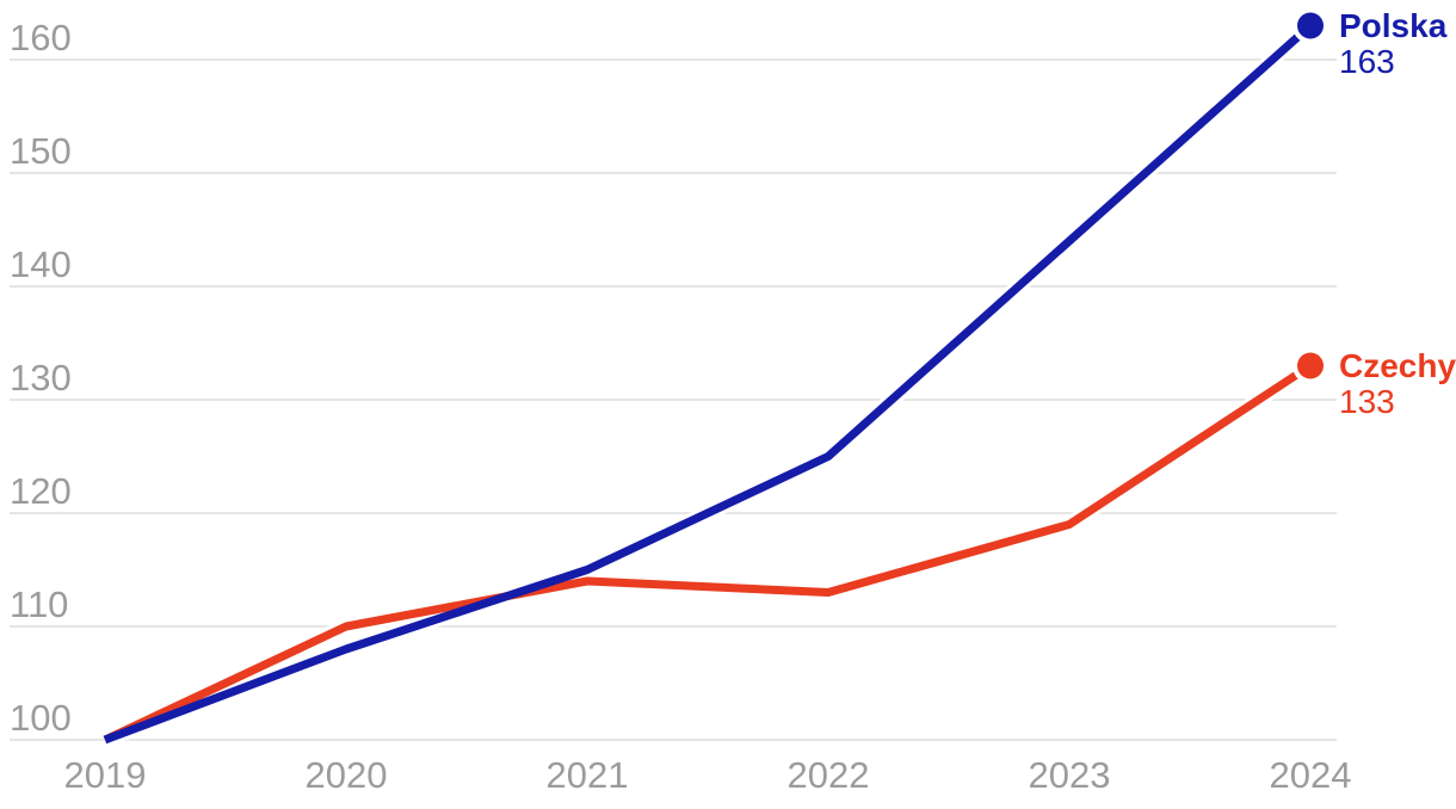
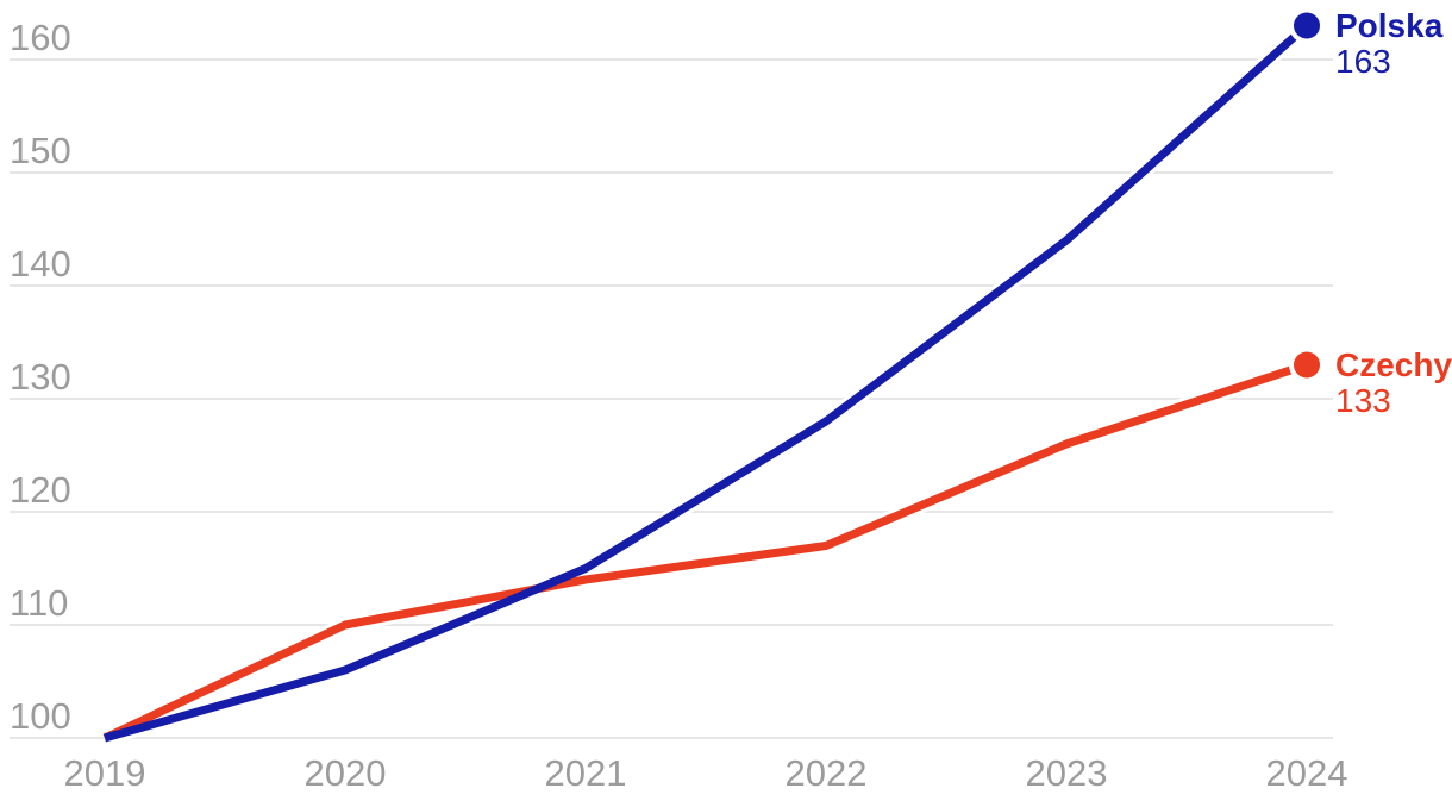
Polska/2020: 108 -> 106
Czechy/2022: 113 -> 117
Polska/2022: 125 -> 128
Czechy/2023: 119 -> 126
